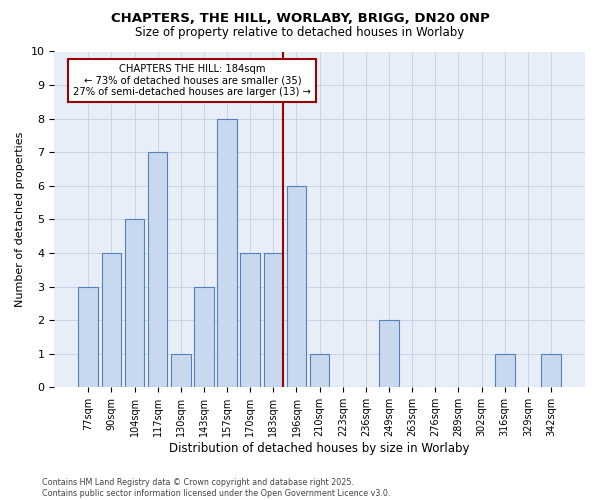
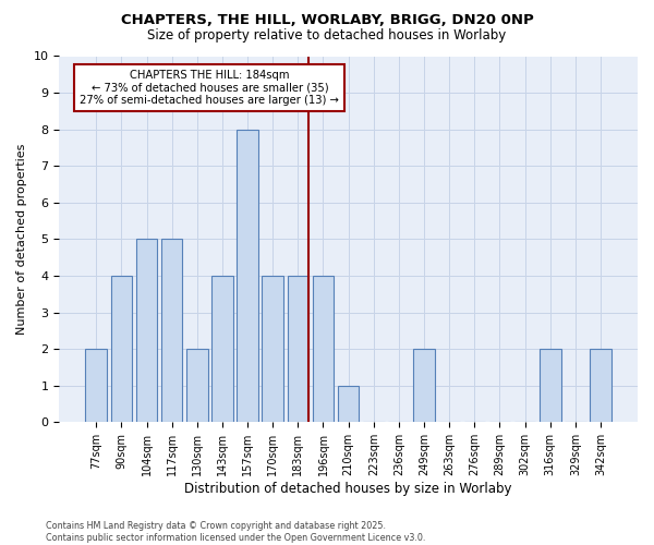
77sqm: 3 -> 2
117sqm: 7 -> 5
130sqm: 1 -> 2
143sqm: 3 -> 4
196sqm: 6 -> 4
316sqm: 1 -> 2
342sqm: 1 -> 2
